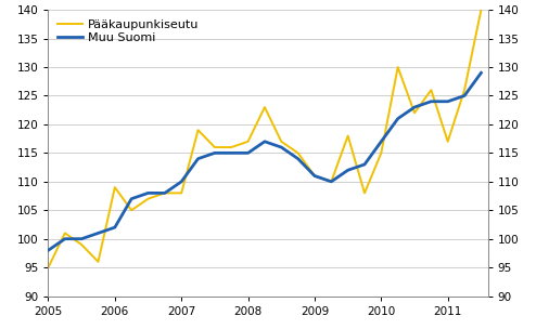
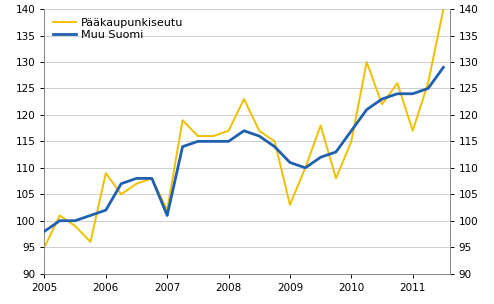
Pääkaupunkiseutu/2007: 108 -> 102
Muu Suomi/2007: 110 -> 101
Pääkaupunkiseutu/2009: 111 -> 103
